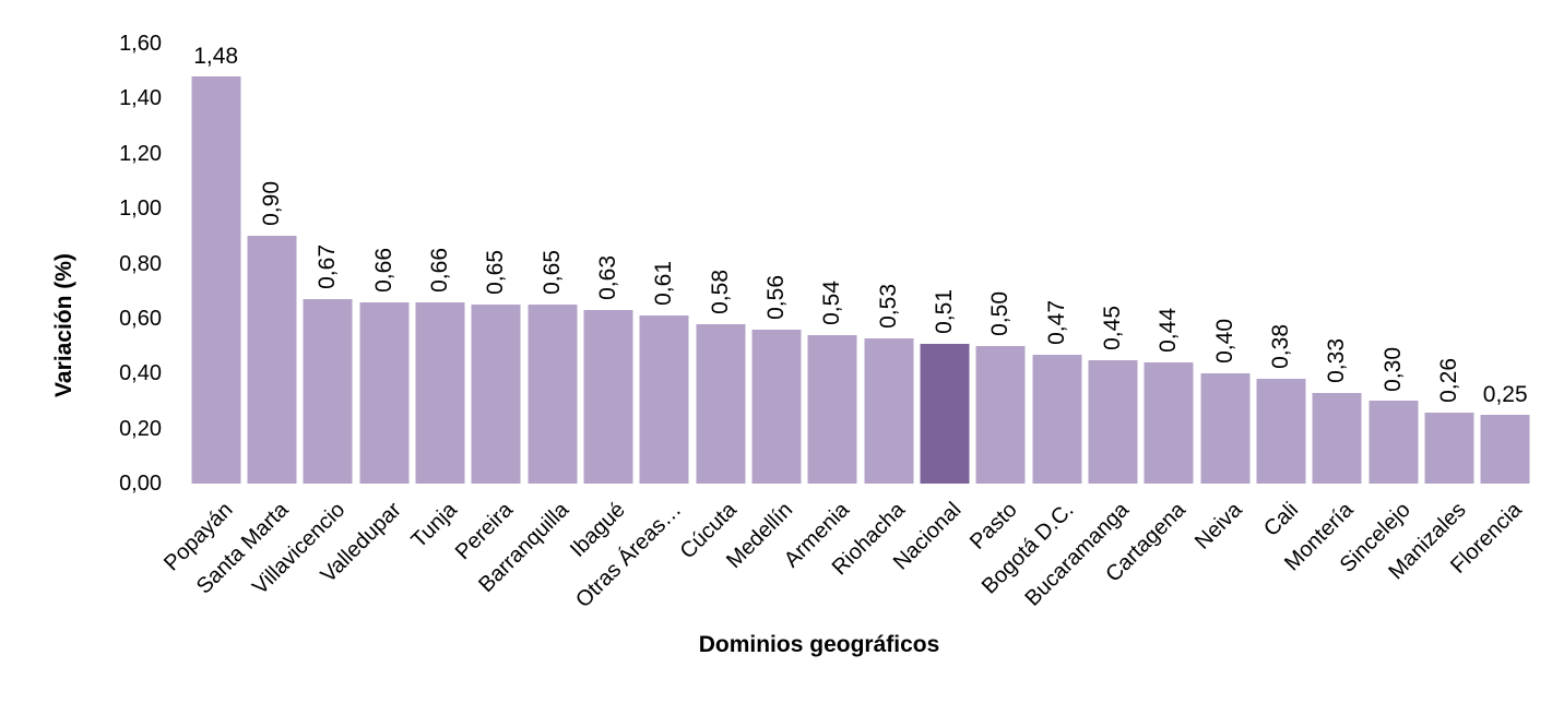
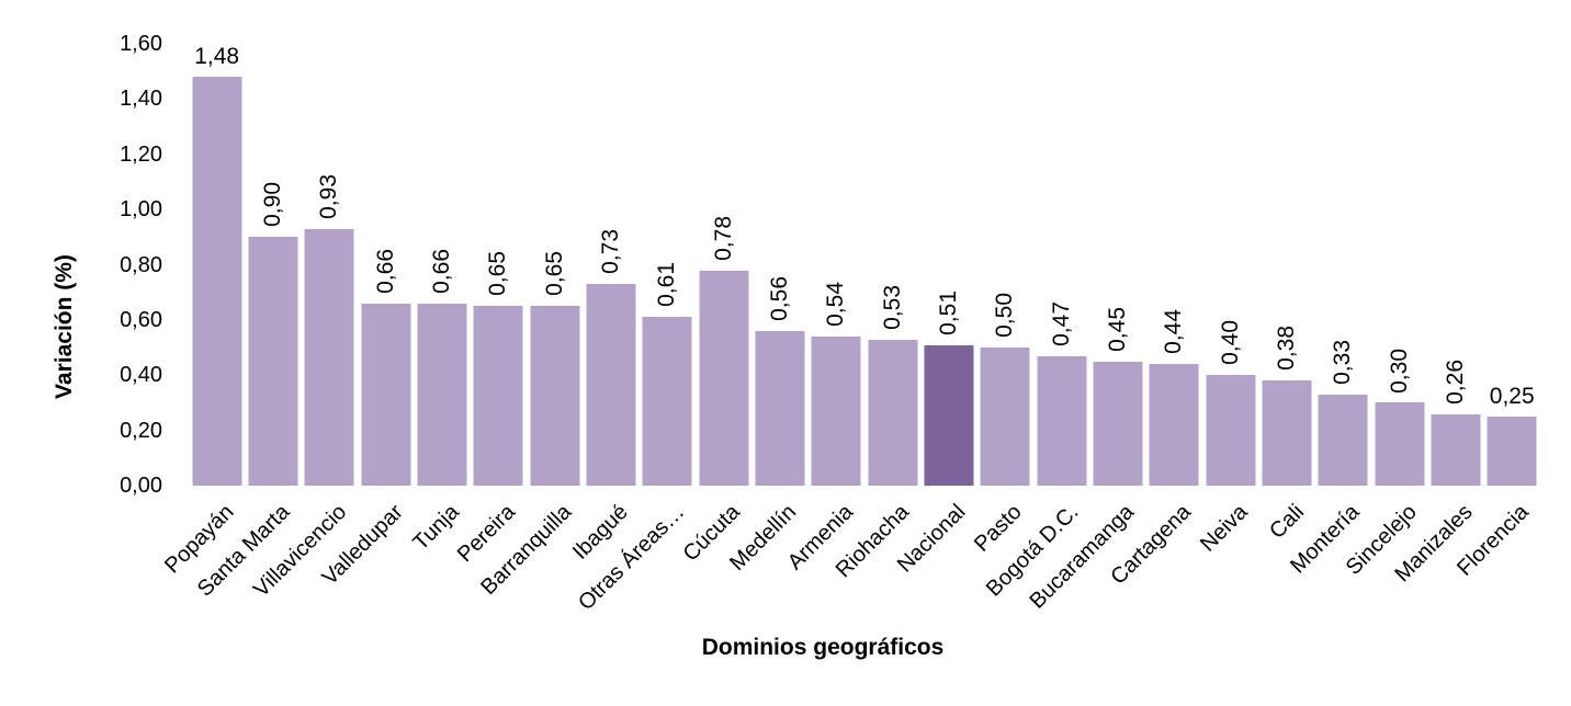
Villavicencio: 0,67 -> 0,93
Ibagué: 0,63 -> 0,73
Cúcuta: 0,58 -> 0,78
